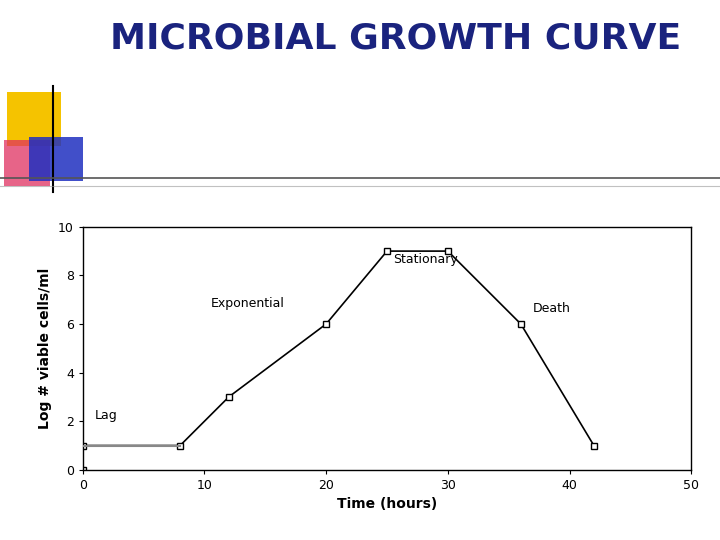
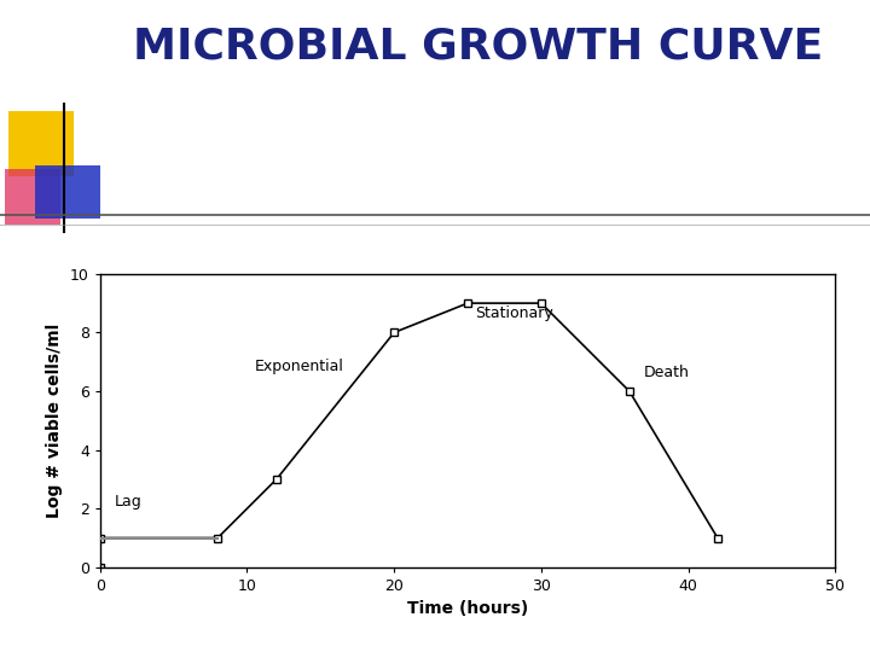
20: 6 -> 8
